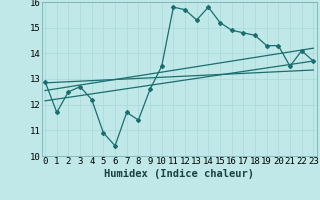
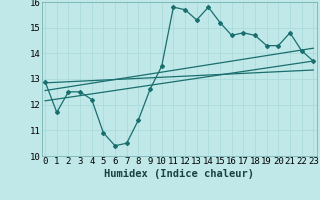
3: 12.7 -> 12.5
7: 11.7 -> 10.5
16: 14.9 -> 14.7
21: 13.5 -> 14.8
